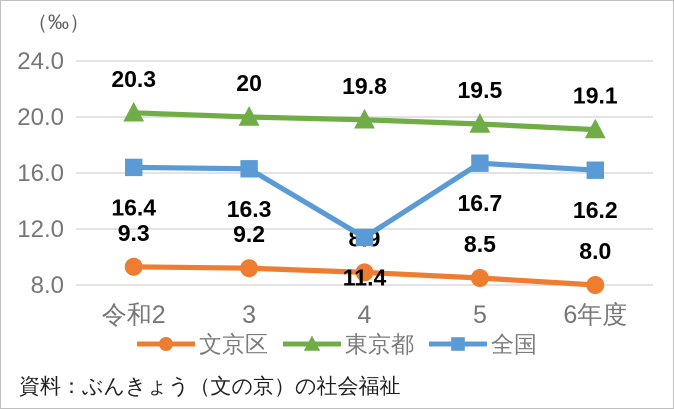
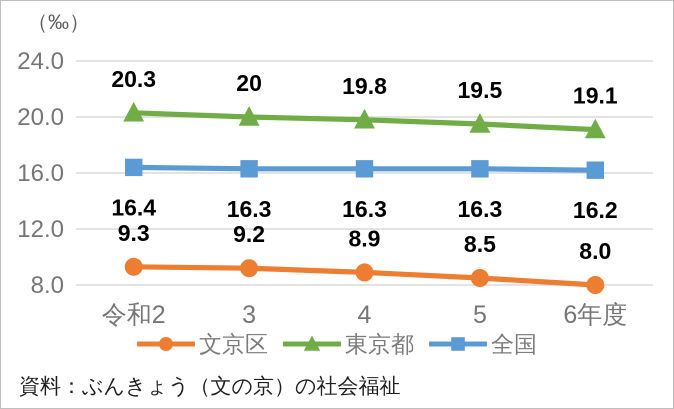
全国/4: 11.4 -> 16.3
全国/5: 16.7 -> 16.3
